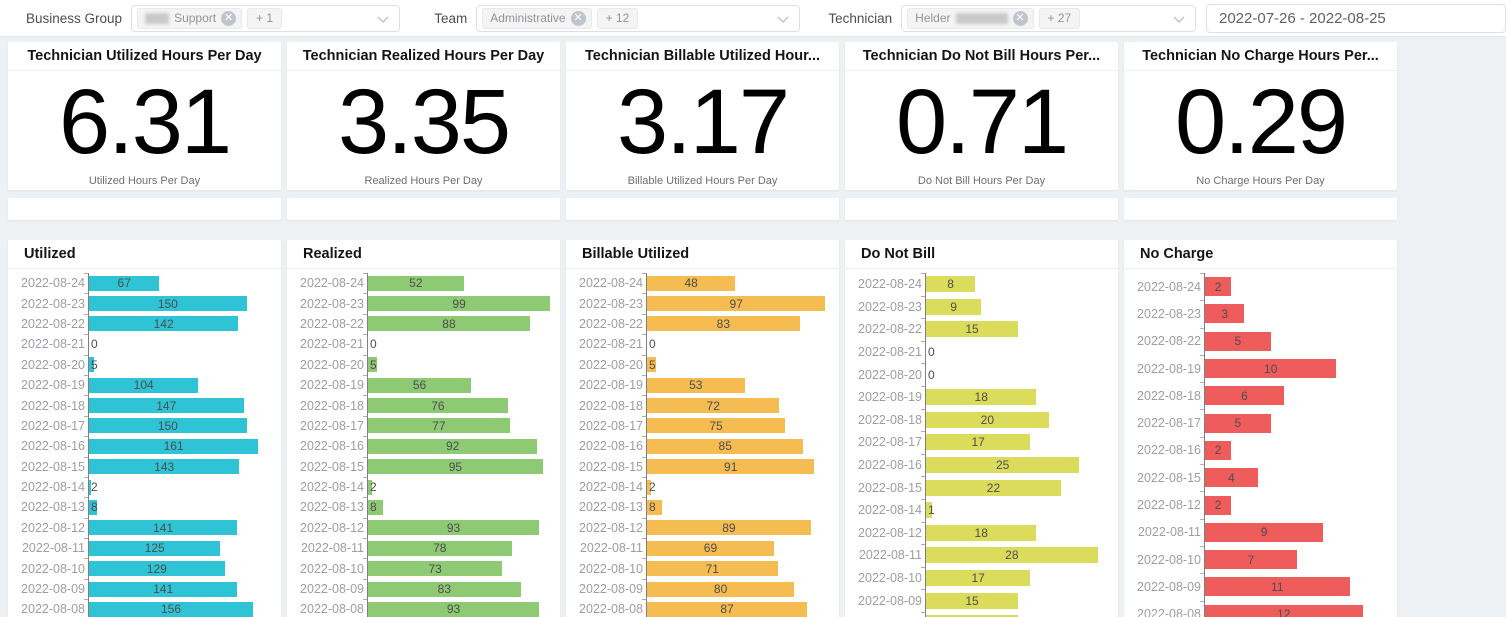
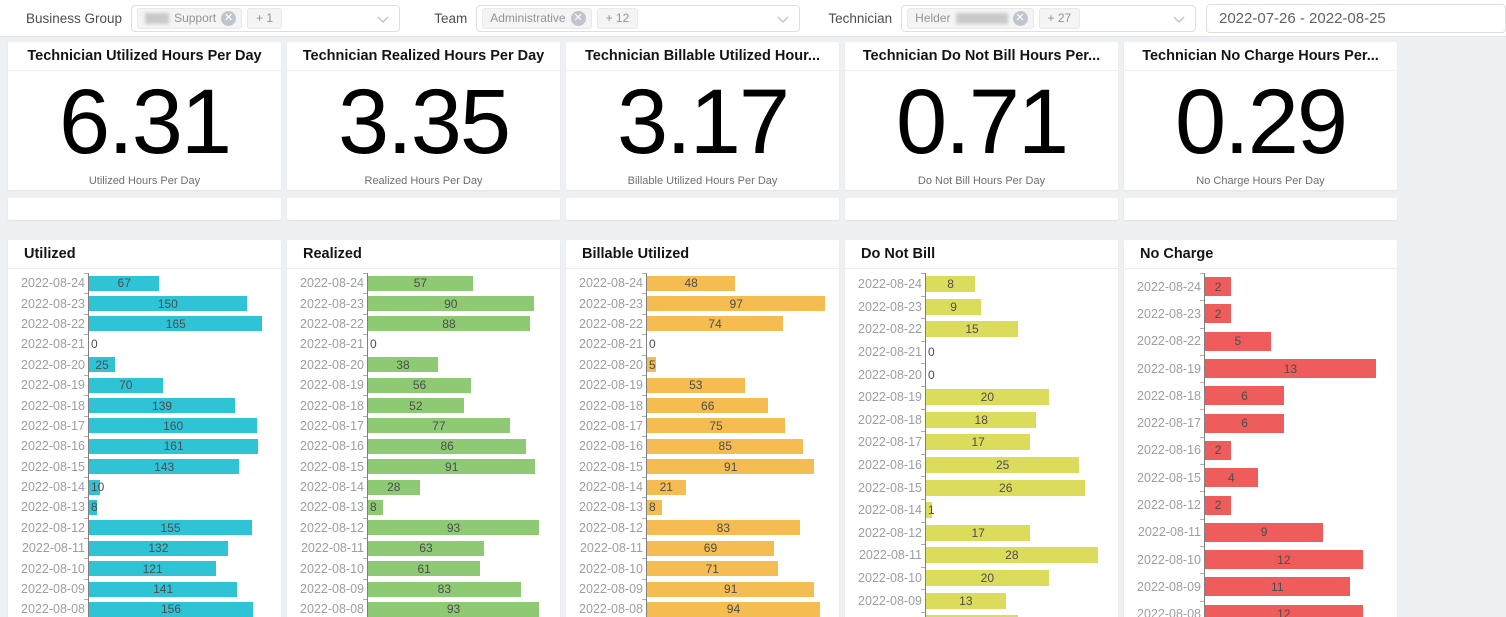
Utilized/2022-08-22: 142 -> 165
Utilized/2022-08-20: 5 -> 25
Utilized/2022-08-19: 104 -> 70
Utilized/2022-08-18: 147 -> 139
Utilized/2022-08-17: 150 -> 160
Utilized/2022-08-14: 2 -> 10
Utilized/2022-08-12: 141 -> 155
Utilized/2022-08-11: 125 -> 132
Utilized/2022-08-10: 129 -> 121
Realized/2022-08-24: 52 -> 57
Realized/2022-08-23: 99 -> 90
Realized/2022-08-20: 5 -> 38
Realized/2022-08-18: 76 -> 52
Realized/2022-08-16: 92 -> 86
Realized/2022-08-15: 95 -> 91
Realized/2022-08-14: 2 -> 28
Realized/2022-08-11: 78 -> 63
Realized/2022-08-10: 73 -> 61
Billable Utilized/2022-08-22: 83 -> 74
Billable Utilized/2022-08-18: 72 -> 66
Billable Utilized/2022-08-14: 2 -> 21
Billable Utilized/2022-08-12: 89 -> 83
Billable Utilized/2022-08-09: 80 -> 91
Billable Utilized/2022-08-08: 87 -> 94
Do Not Bill/2022-08-19: 18 -> 20
Do Not Bill/2022-08-18: 20 -> 18
Do Not Bill/2022-08-15: 22 -> 26
Do Not Bill/2022-08-12: 18 -> 17
Do Not Bill/2022-08-10: 17 -> 20
Do Not Bill/2022-08-09: 15 -> 13
No Charge/2022-08-23: 3 -> 2
No Charge/2022-08-19: 10 -> 13
No Charge/2022-08-17: 5 -> 6
No Charge/2022-08-10: 7 -> 12
